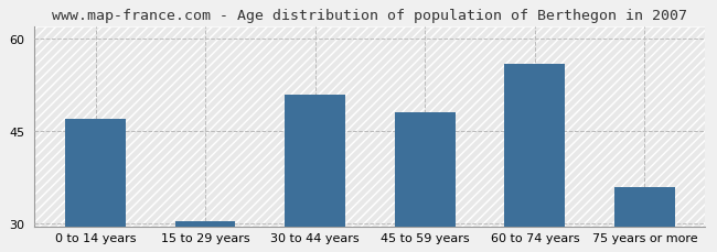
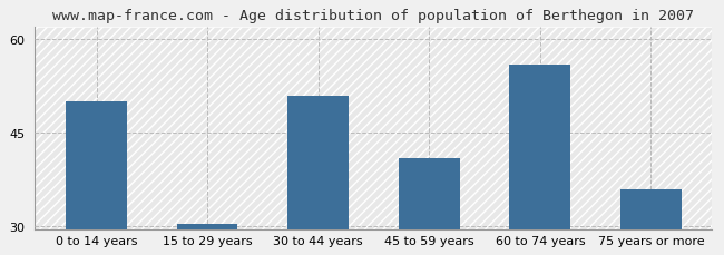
0 to 14 years: 47.0 -> 50.0
45 to 59 years: 48.0 -> 41.0
